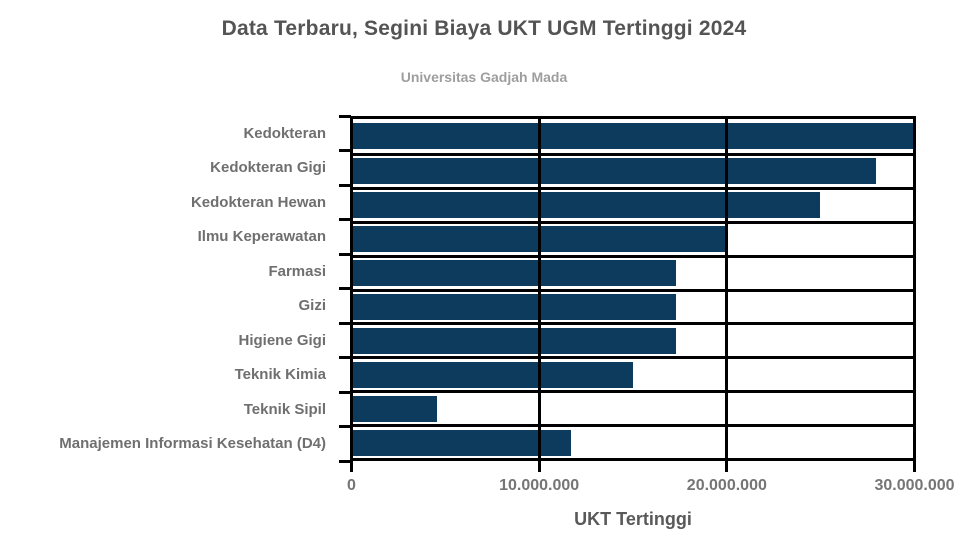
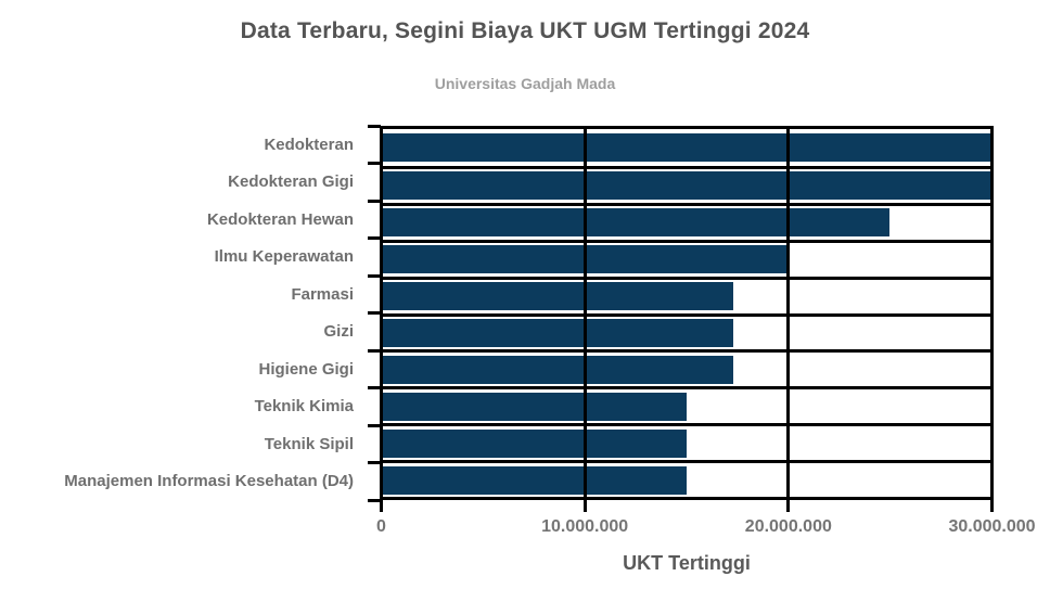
Kedokteran Gigi: 28000000 -> 30000000
Teknik Sipil: 4500000 -> 15000000
Manajemen Informasi Kesehatan (D4): 11700000 -> 15000000
